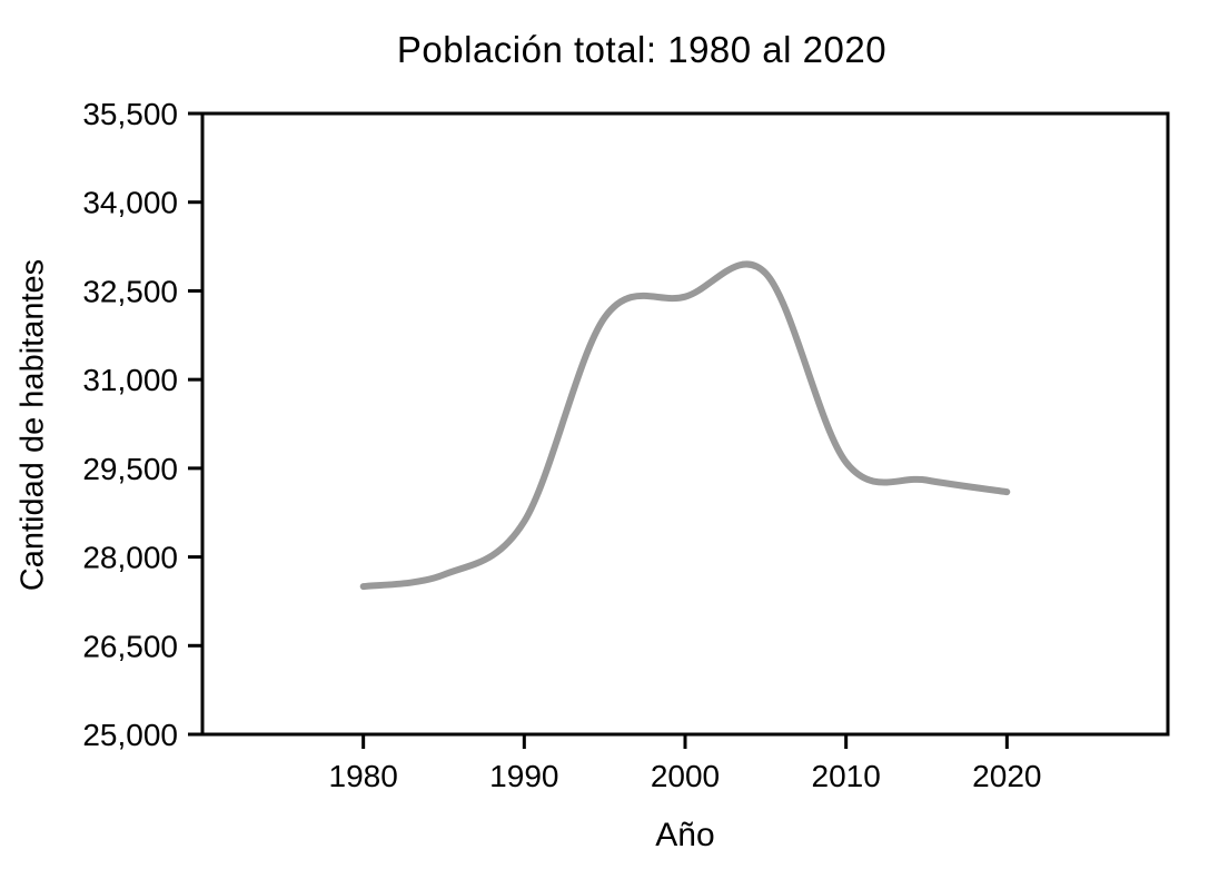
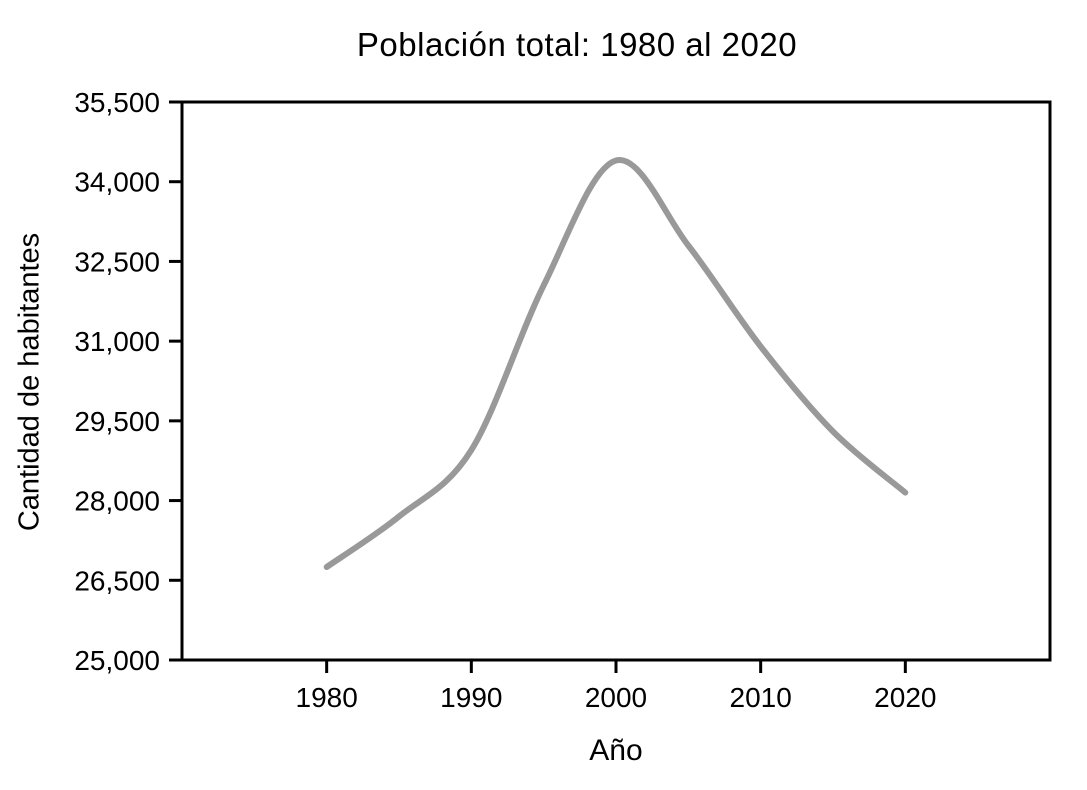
1980: 27500 -> 26800
1990: 28600 -> 29000
2000: 32400 -> 34400
2010: 29600 -> 30900
2020: 29100 -> 28200
